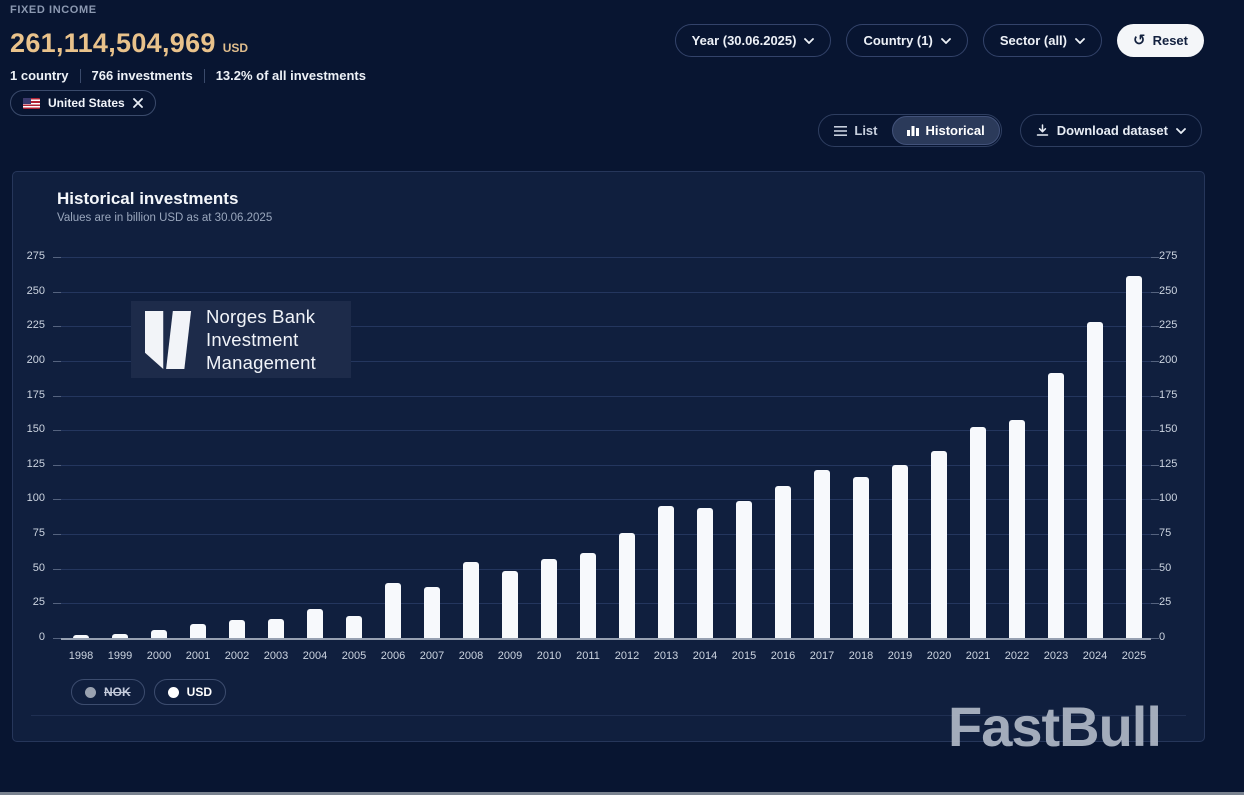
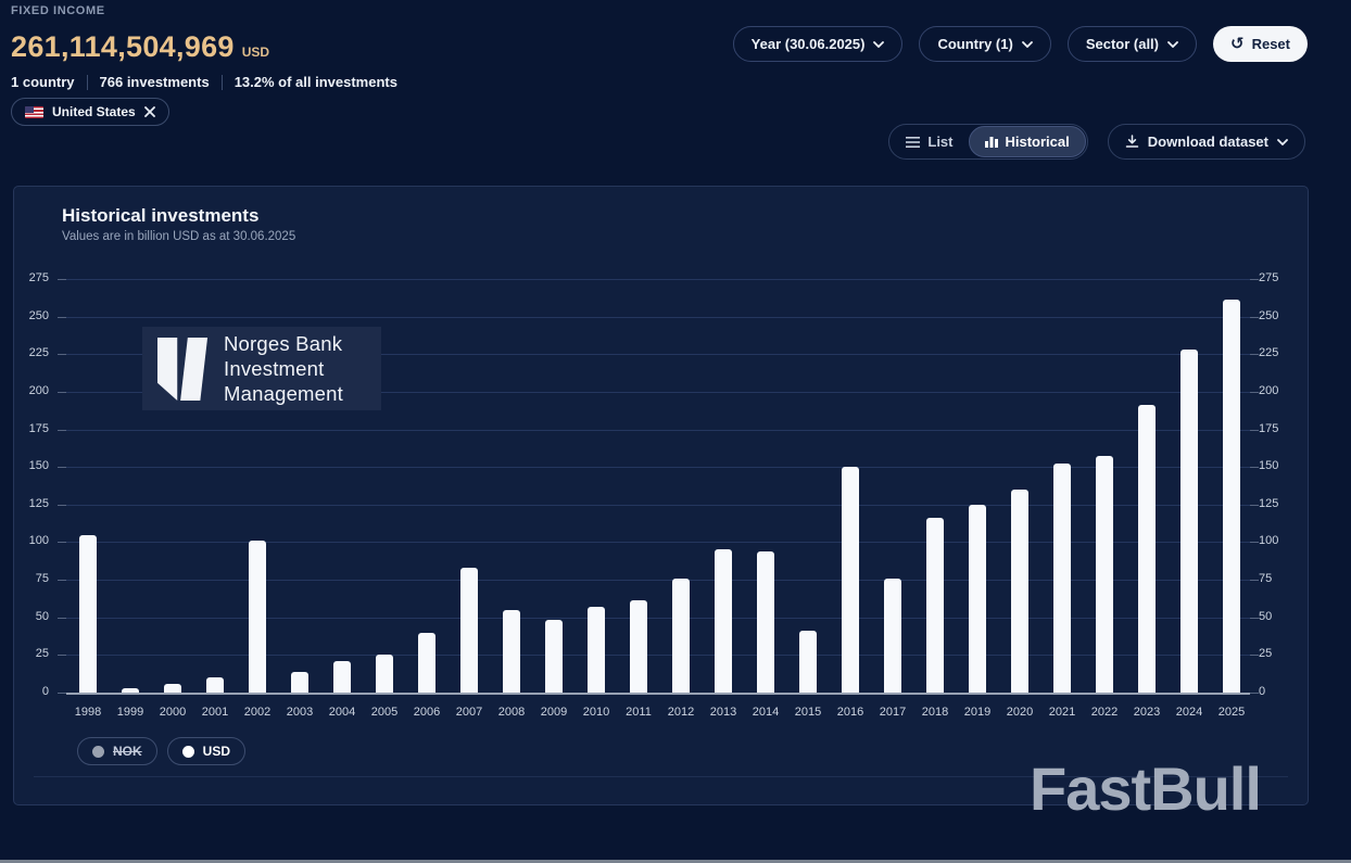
1998: 2 -> 105
2002: 13 -> 101
2005: 16 -> 25
2007: 37 -> 83
2015: 99 -> 41
2016: 110 -> 150
2017: 121 -> 76
